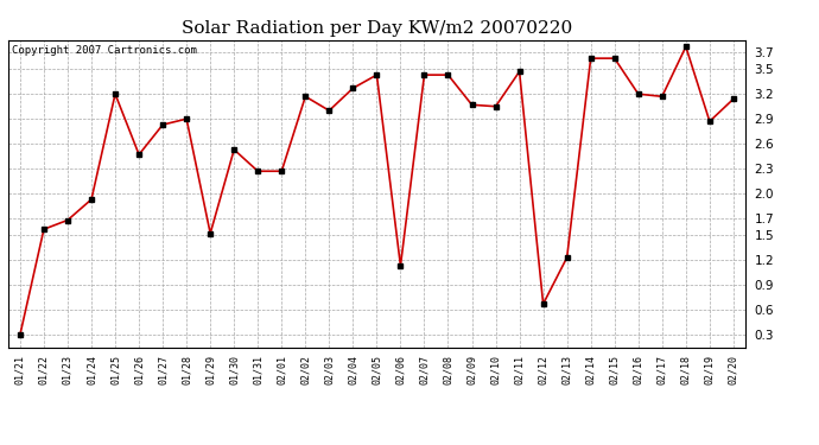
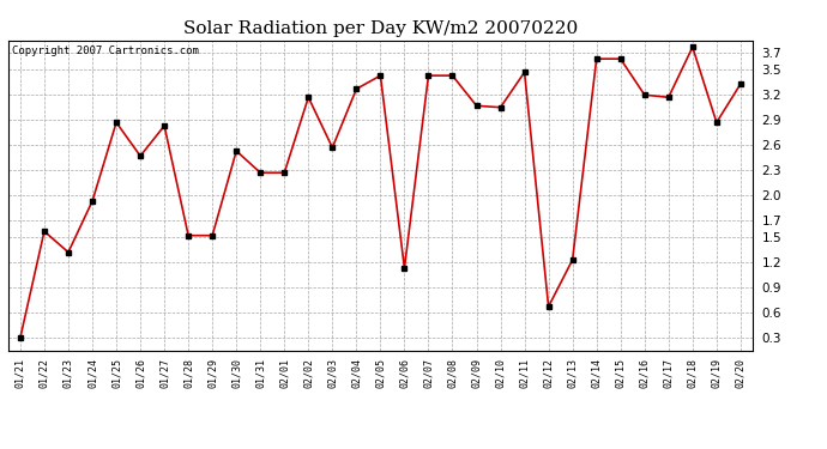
01/23: 1.68 -> 1.32
01/25: 3.20 -> 2.87
01/28: 2.90 -> 1.52
02/03: 3.00 -> 2.57
02/20: 3.14 -> 3.33
